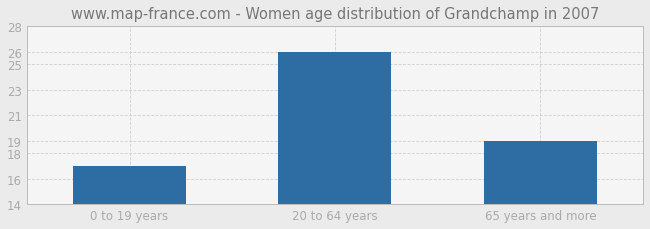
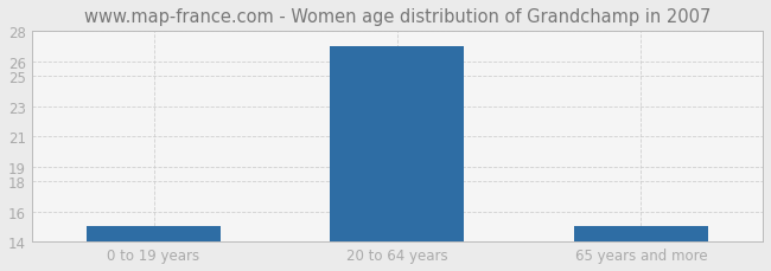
0 to 19 years: 17 -> 15
20 to 64 years: 26 -> 27
65 years and more: 19 -> 15
